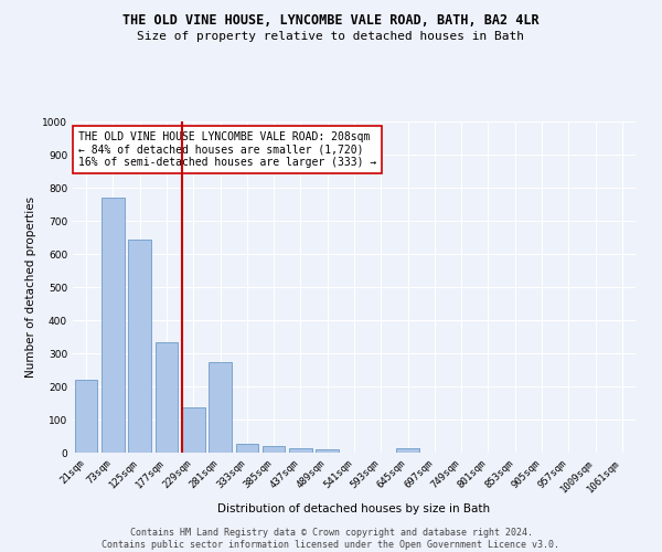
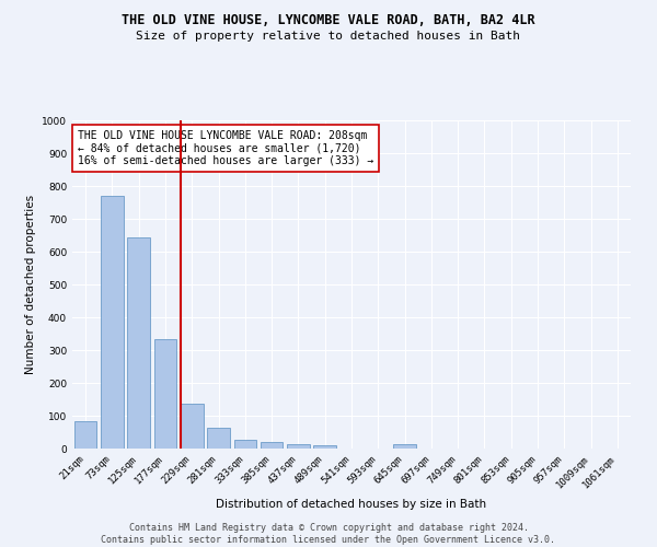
21sqm: 220 -> 83
281sqm: 275 -> 62
